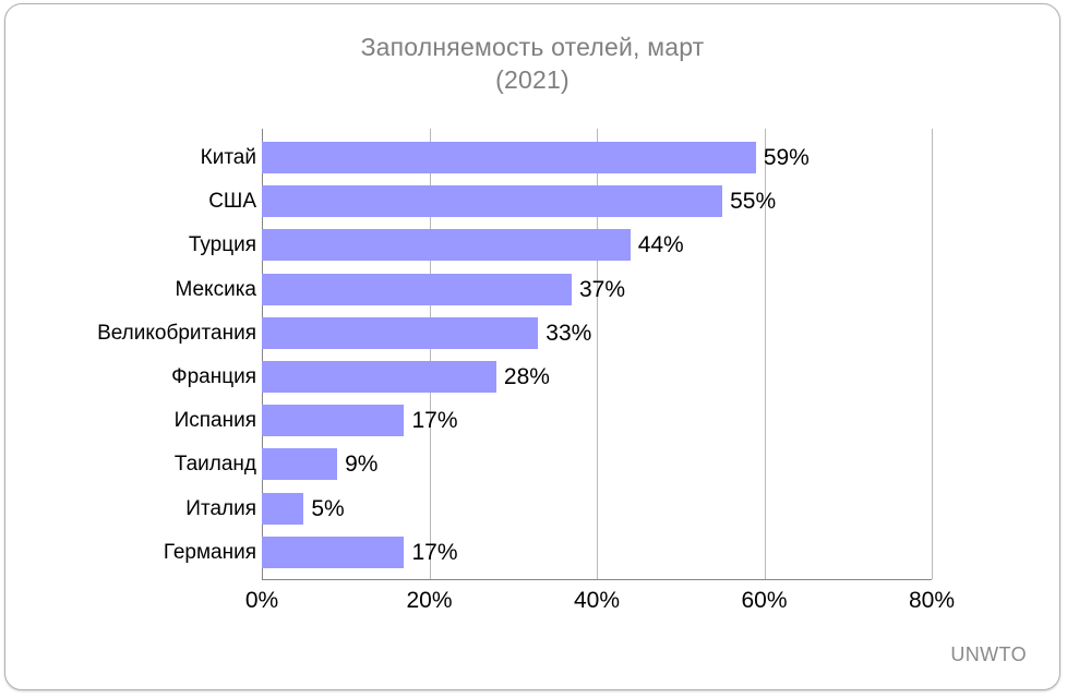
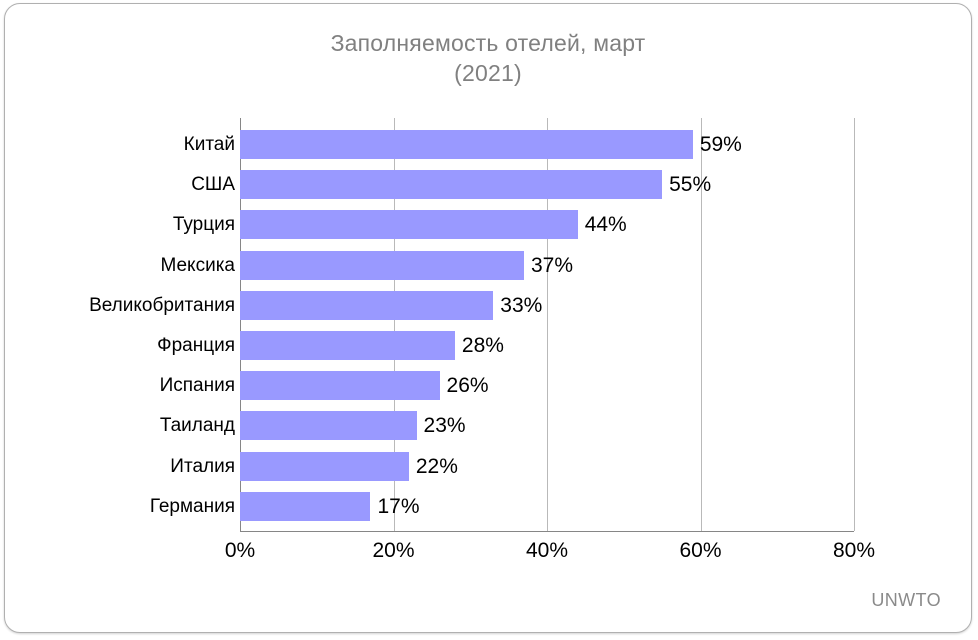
Испания: 17% -> 26%
Таиланд: 9% -> 23%
Италия: 5% -> 22%
